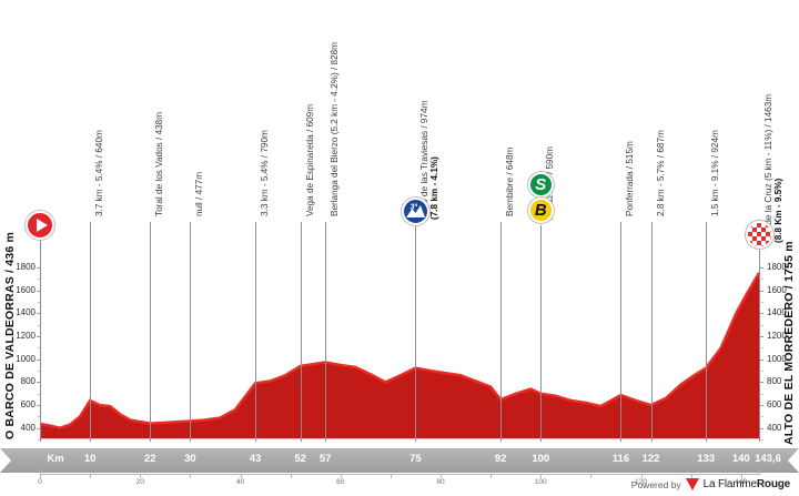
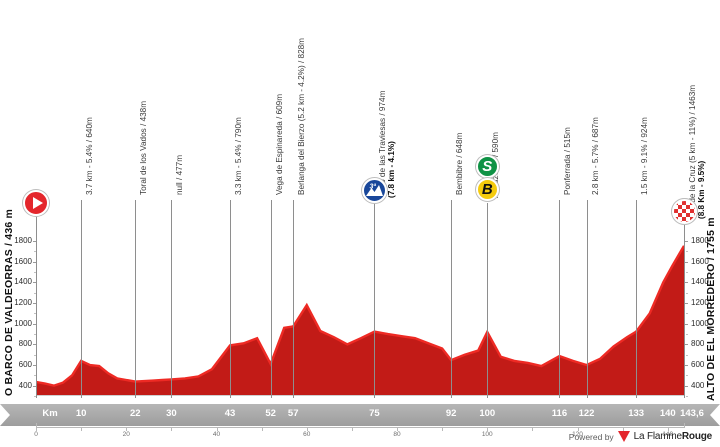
52: 940 -> 610
60: 950 -> 1180
100: 700 -> 920
